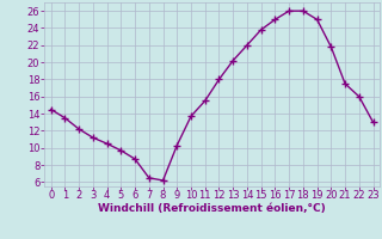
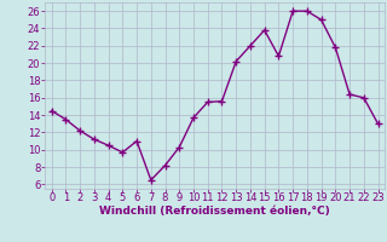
6: 8.7 -> 11.0
8: 6.2 -> 8.2
12: 18.0 -> 15.6
16: 25.0 -> 20.8
21: 17.5 -> 16.4
